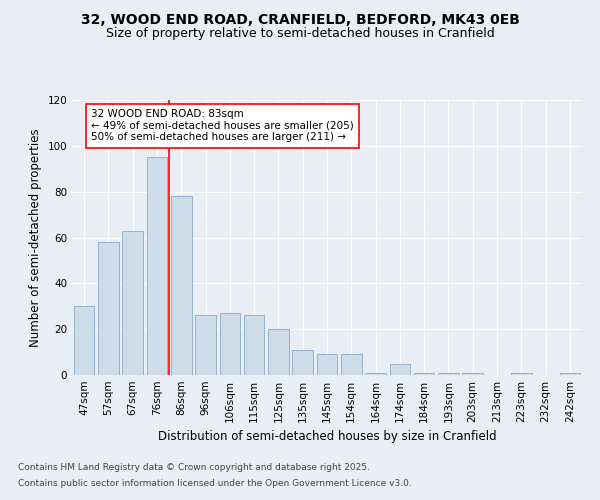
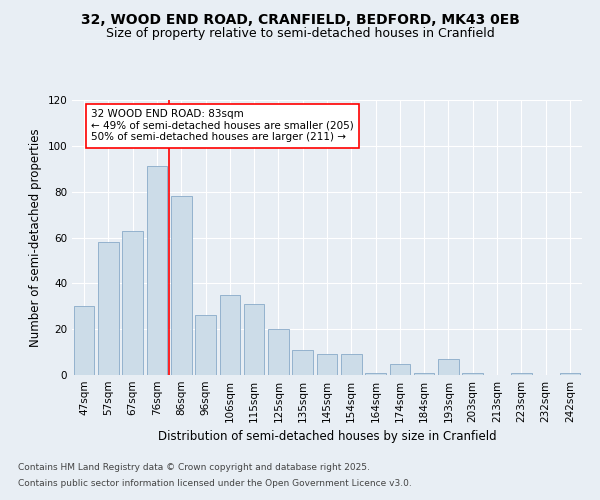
76sqm: 95 -> 91
106sqm: 27 -> 35
115sqm: 26 -> 31
193sqm: 1 -> 7
